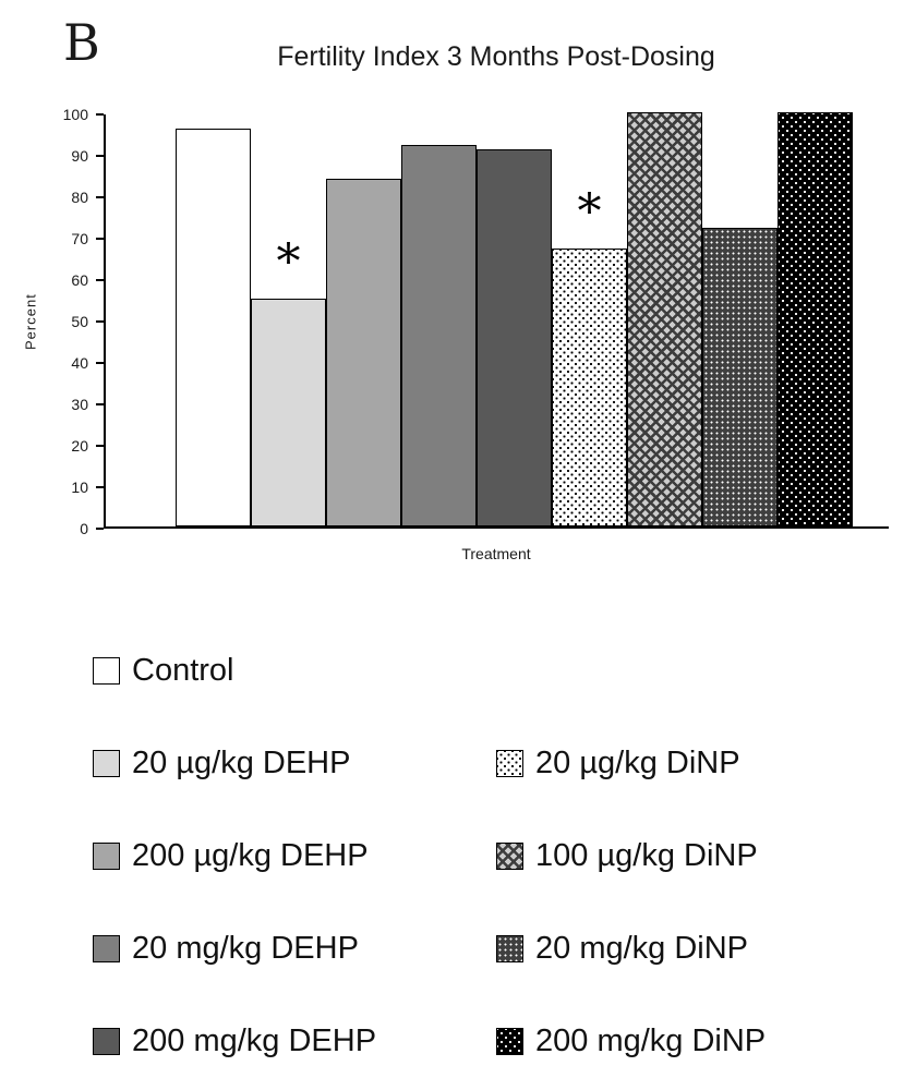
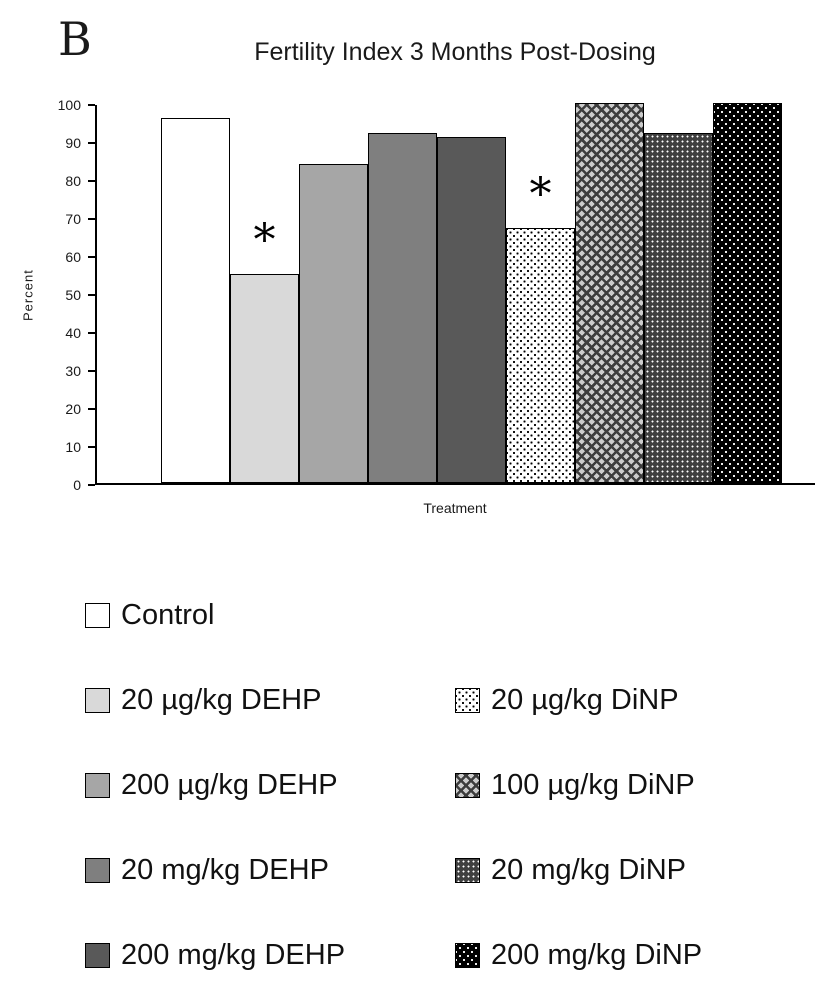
20 mg/kg DiNP: 72 -> 92
